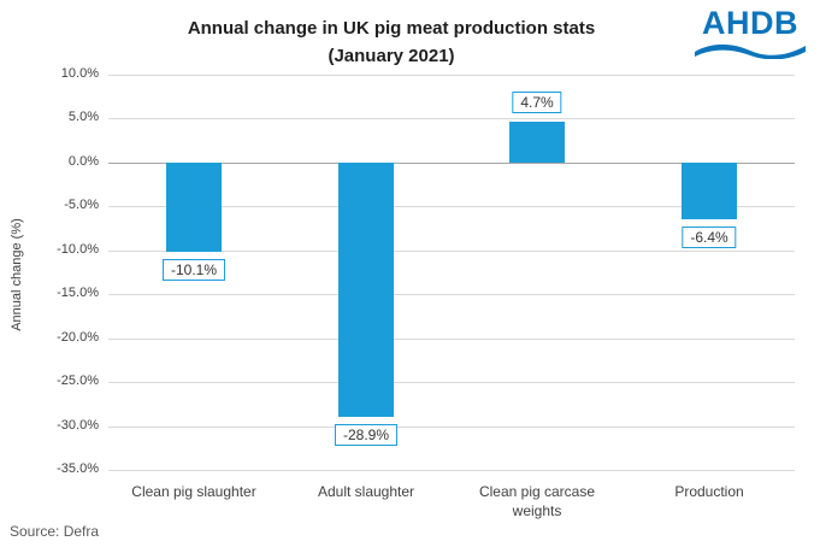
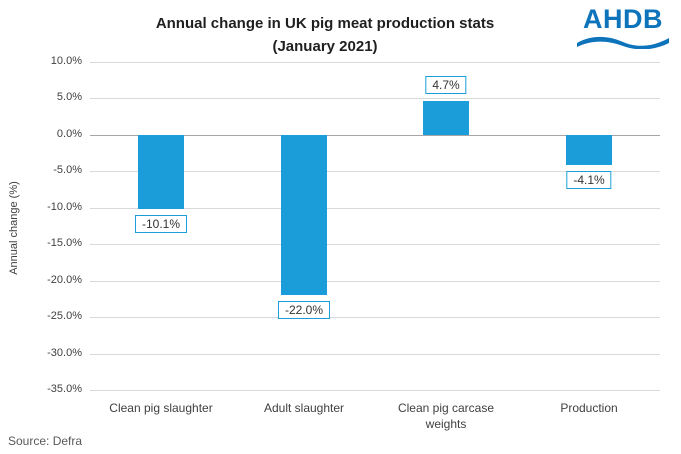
Adult slaughter: -28.9% -> -22.0%
Production: -6.4% -> -4.1%
